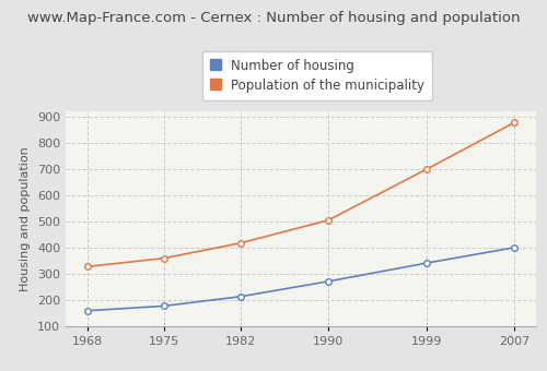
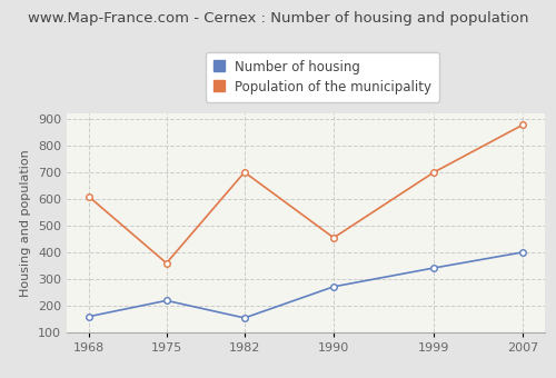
Population of the municipality/1968: 328 -> 610
Number of housing/1975: 178 -> 220
Number of housing/1982: 214 -> 155
Population of the municipality/1982: 418 -> 700
Population of the municipality/1990: 505 -> 455
